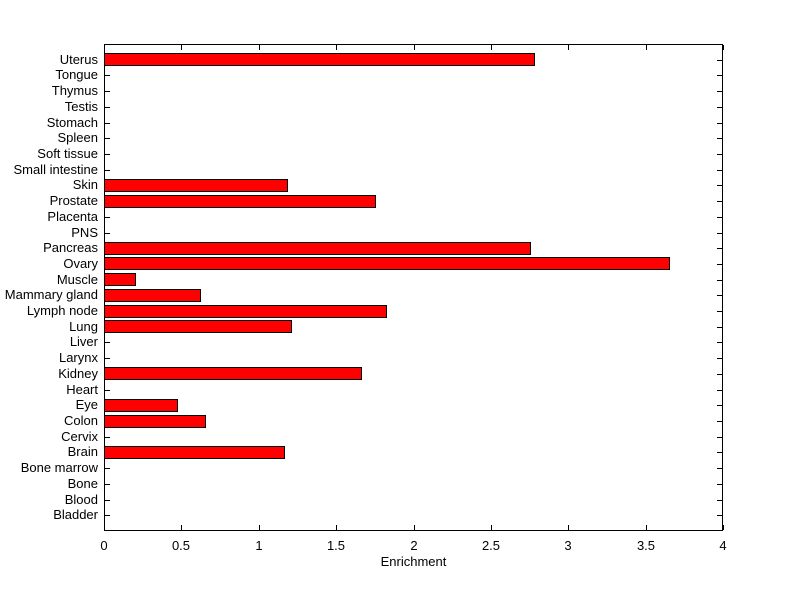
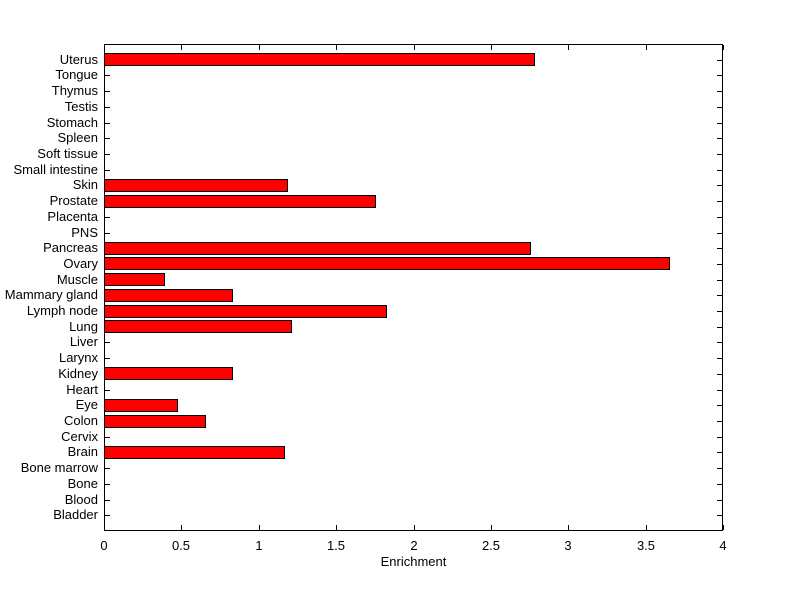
Muscle: 0.20 -> 0.39
Mammary gland: 0.62 -> 0.83
Kidney: 1.66 -> 0.83
